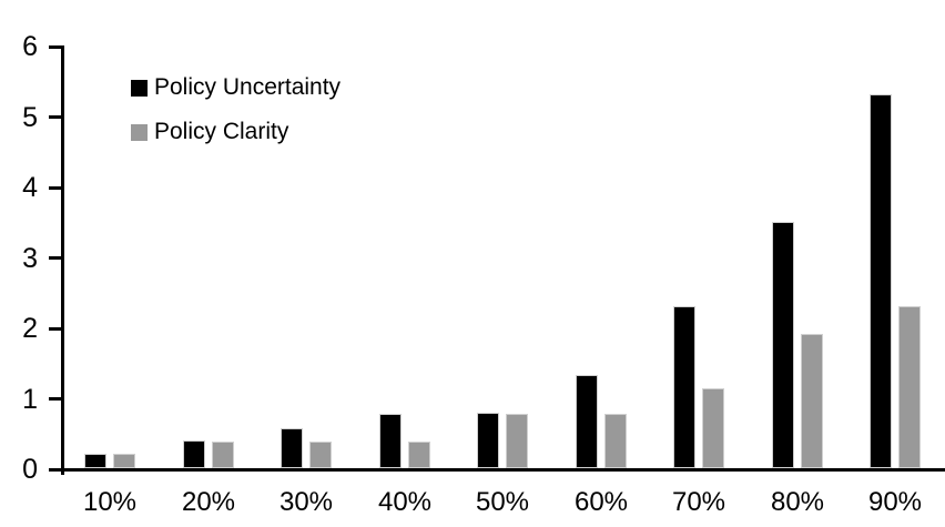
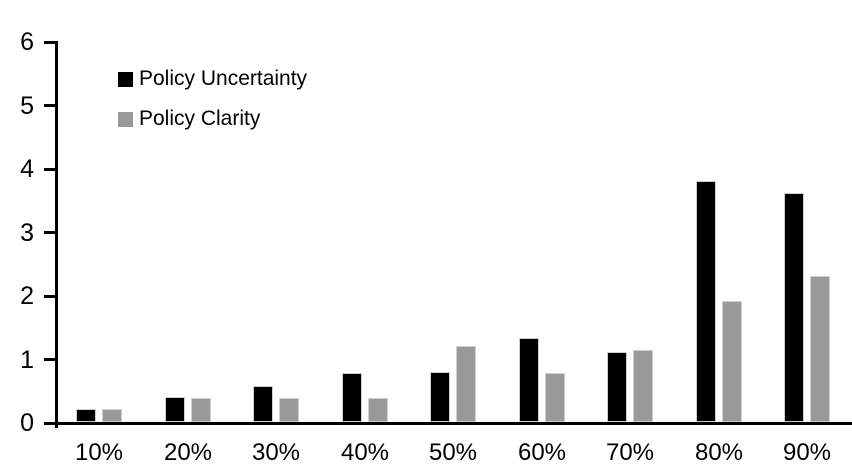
Policy Clarity/50%: 0.8 -> 1.2
Policy Uncertainty/70%: 2.3 -> 1.1
Policy Uncertainty/80%: 3.5 -> 3.8
Policy Uncertainty/90%: 5.3 -> 3.6
